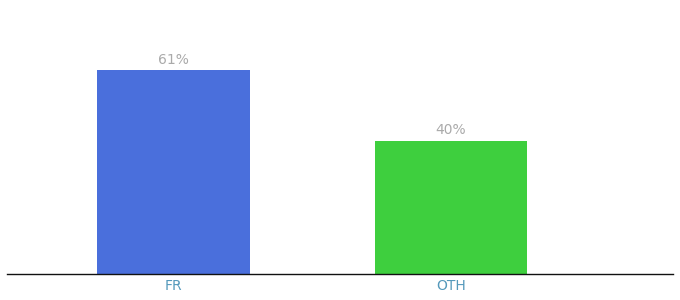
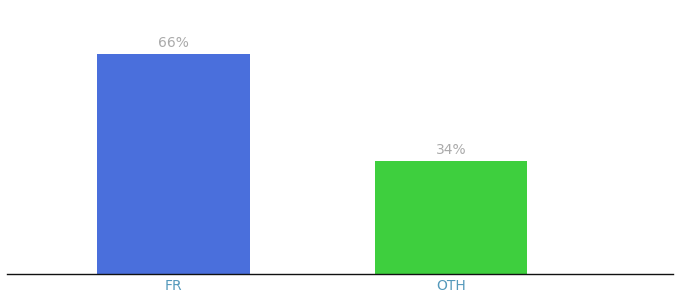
FR: 61% -> 66%
OTH: 40% -> 34%
